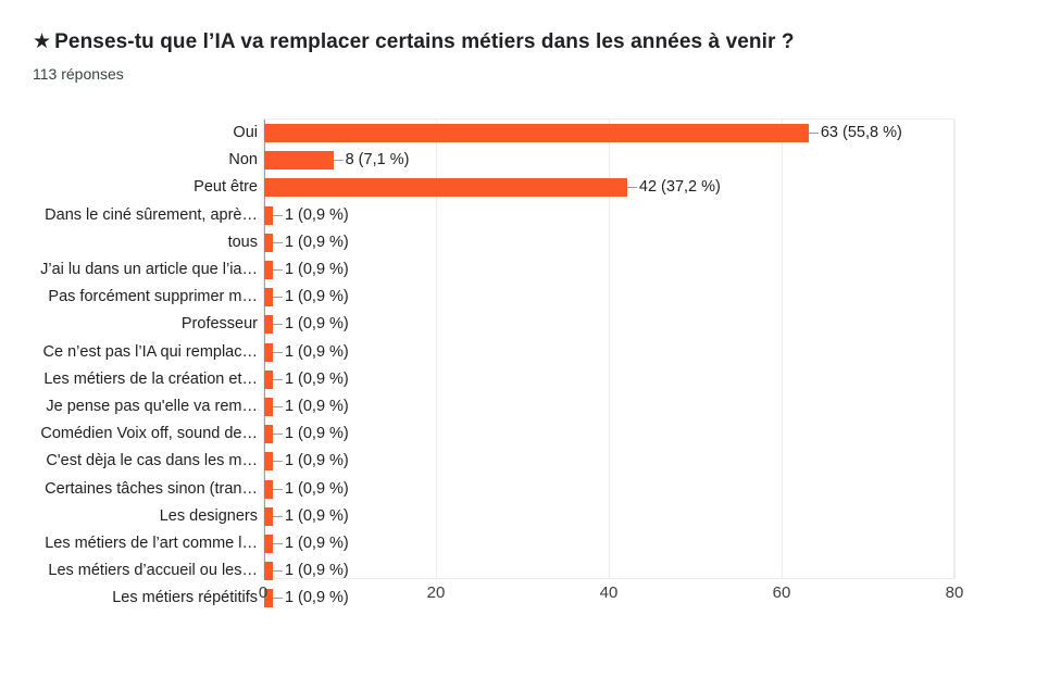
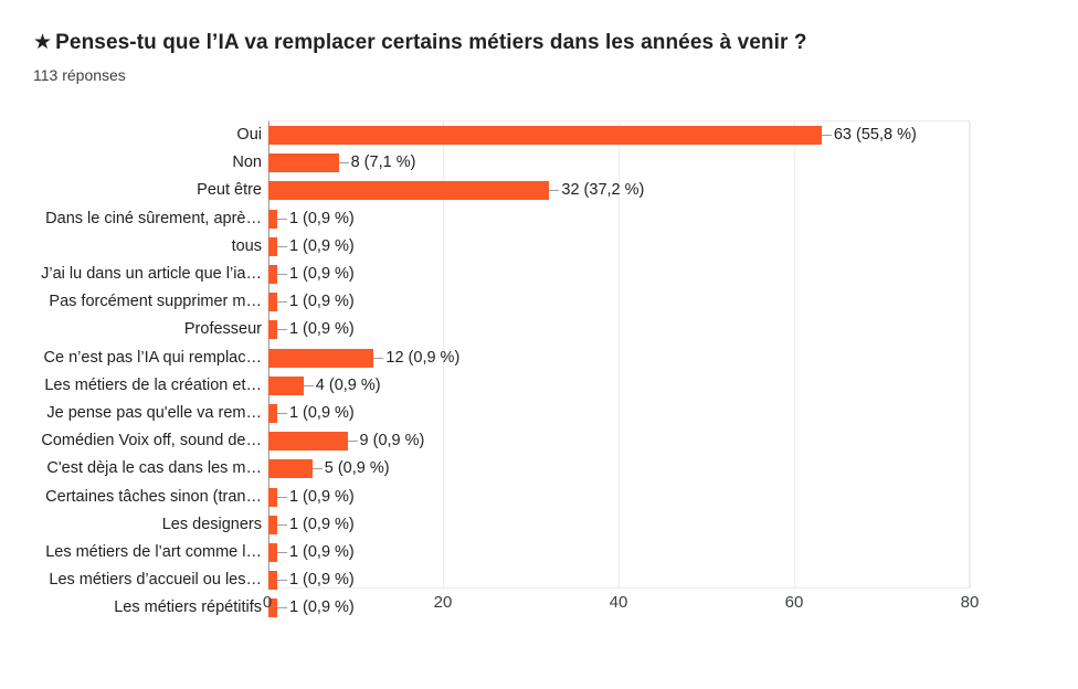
Peut être: 42 -> 32
Ce n’est pas l’IA qui remplac…: 1 -> 12
Les métiers de la création et…: 1 -> 4
Comédien Voix off, sound de…: 1 -> 9
C'est dèja le cas dans les m…: 1 -> 5
